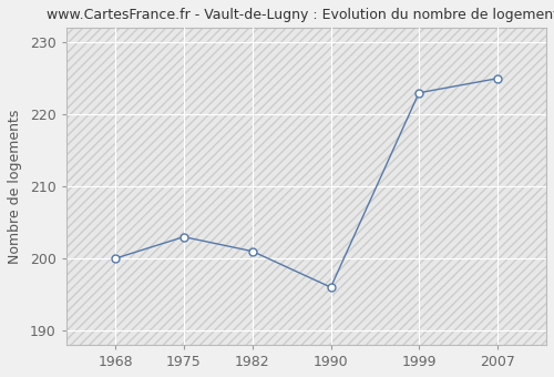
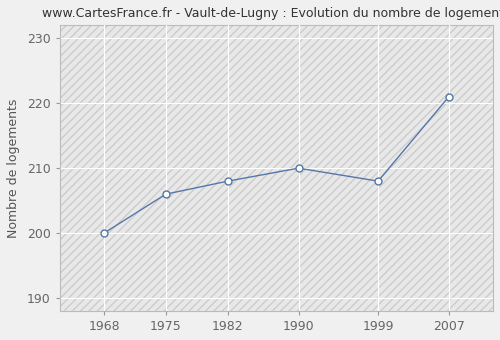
1975: 203 -> 206
1982: 201 -> 208
1990: 196 -> 210
1999: 223 -> 208
2007: 225 -> 221
